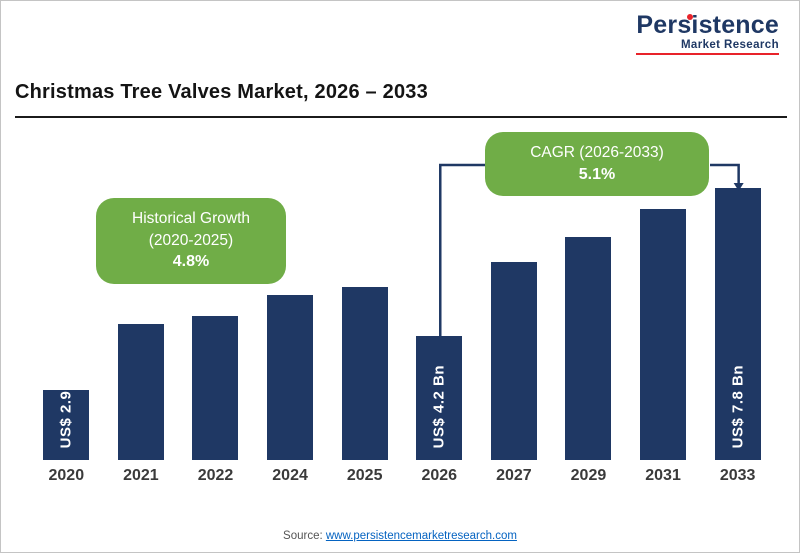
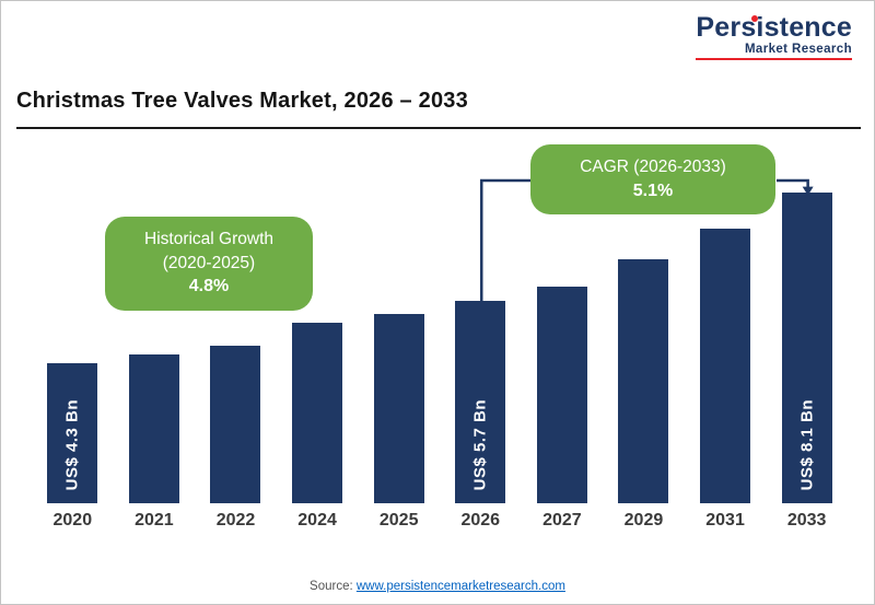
2020: 2.9 -> 4.3
2026: 4.2 -> 5.7
2033: 7.8 -> 8.1
